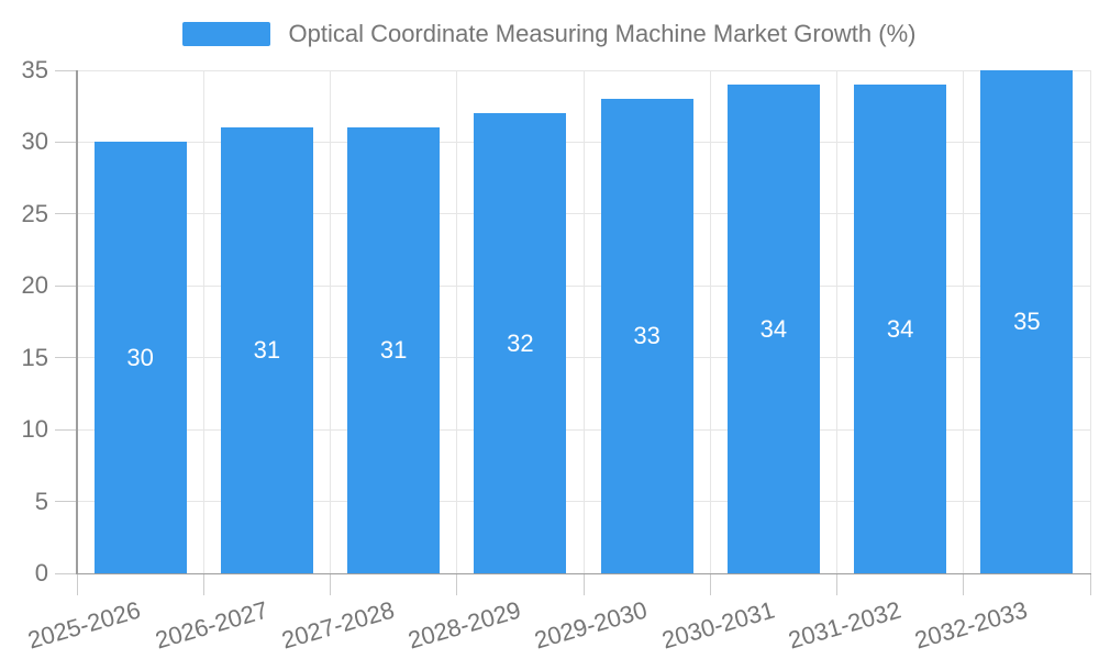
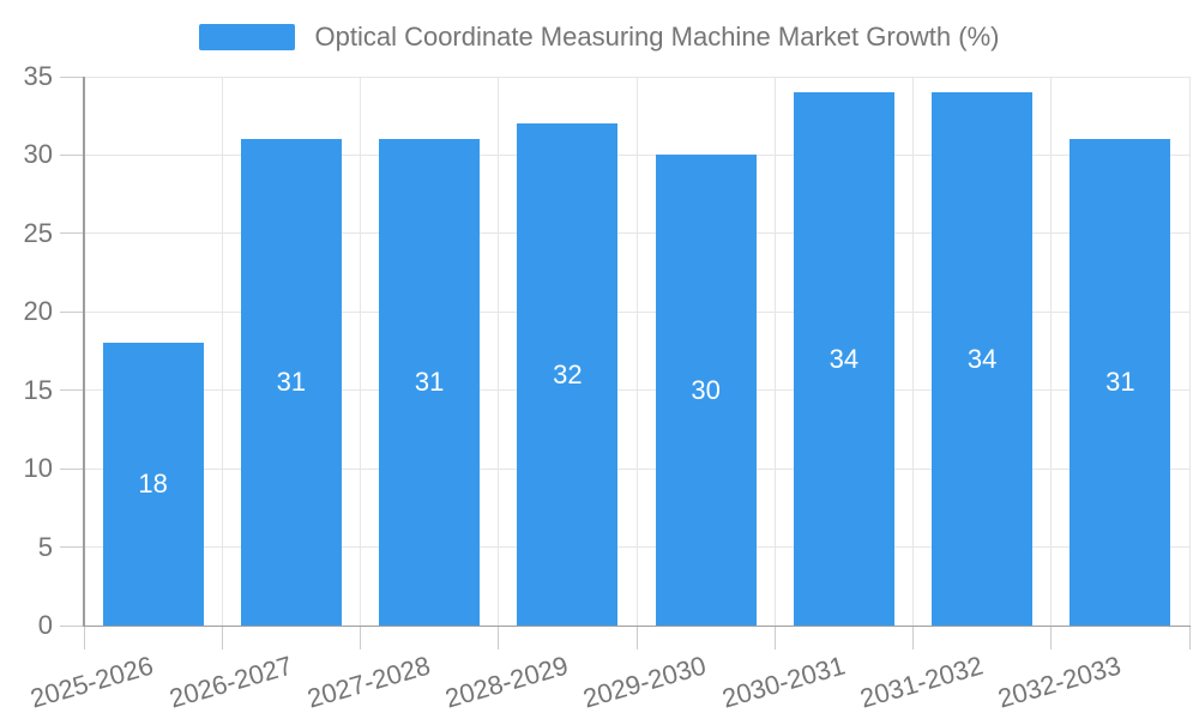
2025-2026: 30 -> 18
2029-2030: 33 -> 30
2032-2033: 35 -> 31
